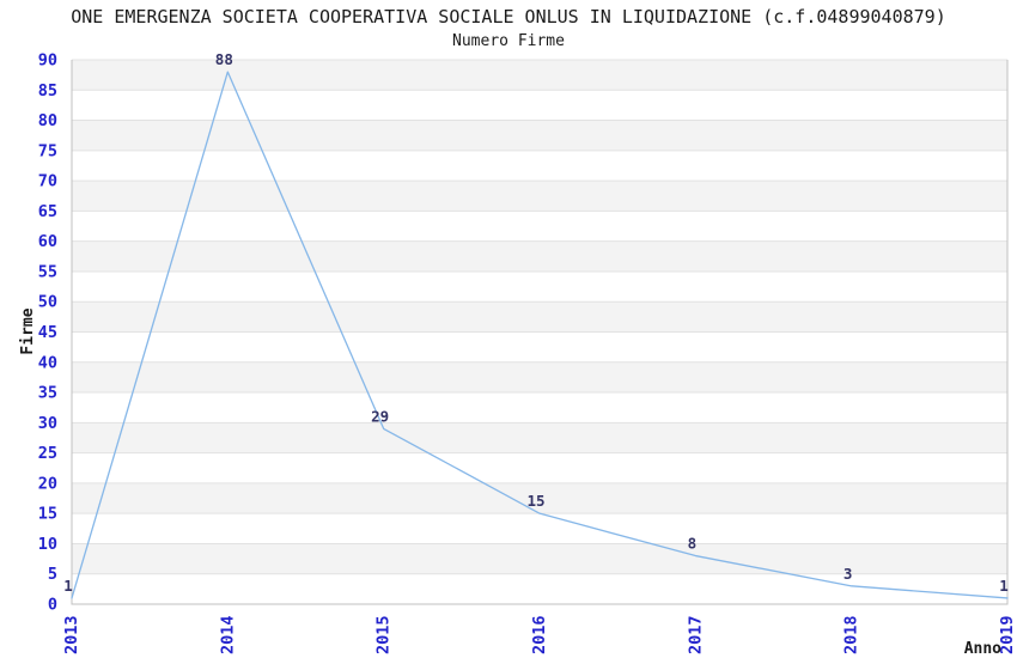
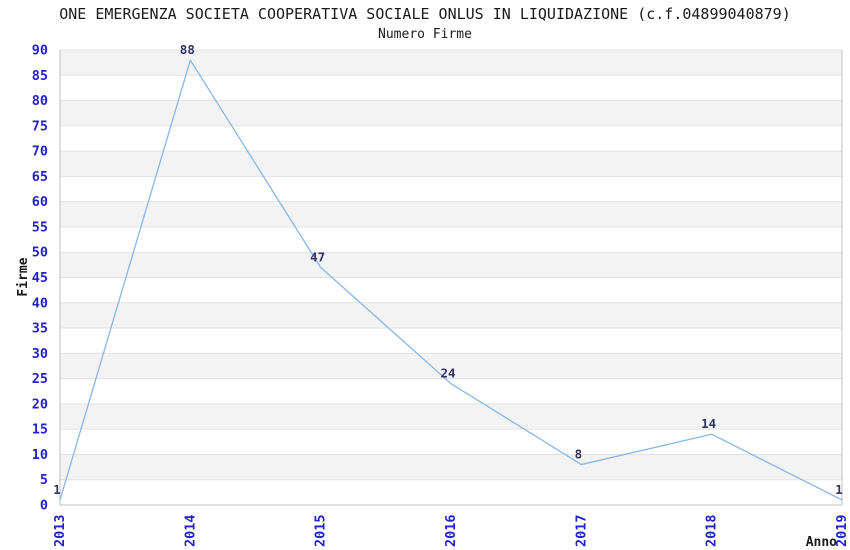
2015: 29 -> 47
2016: 15 -> 24
2018: 3 -> 14
